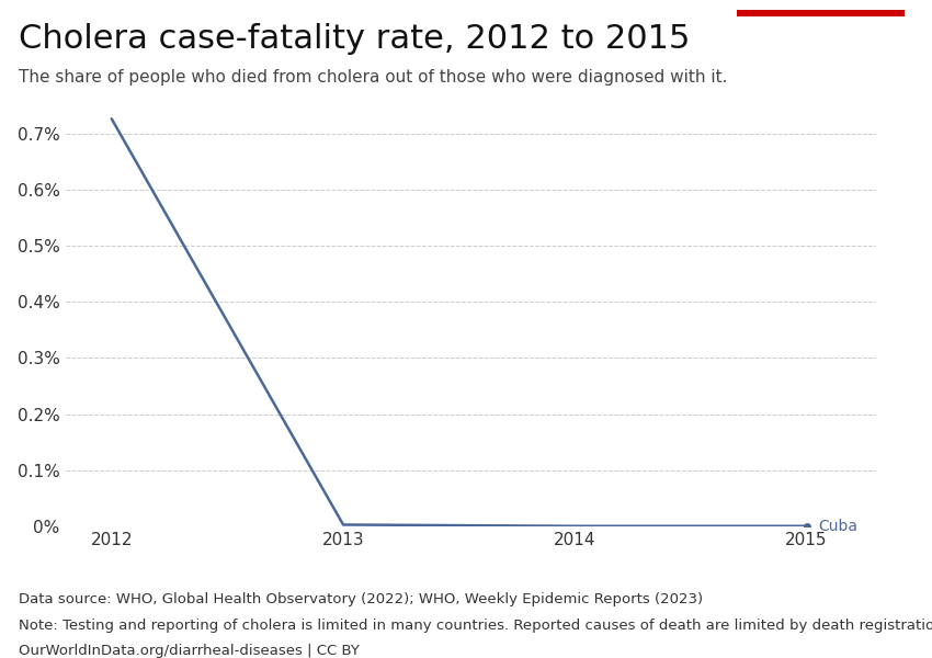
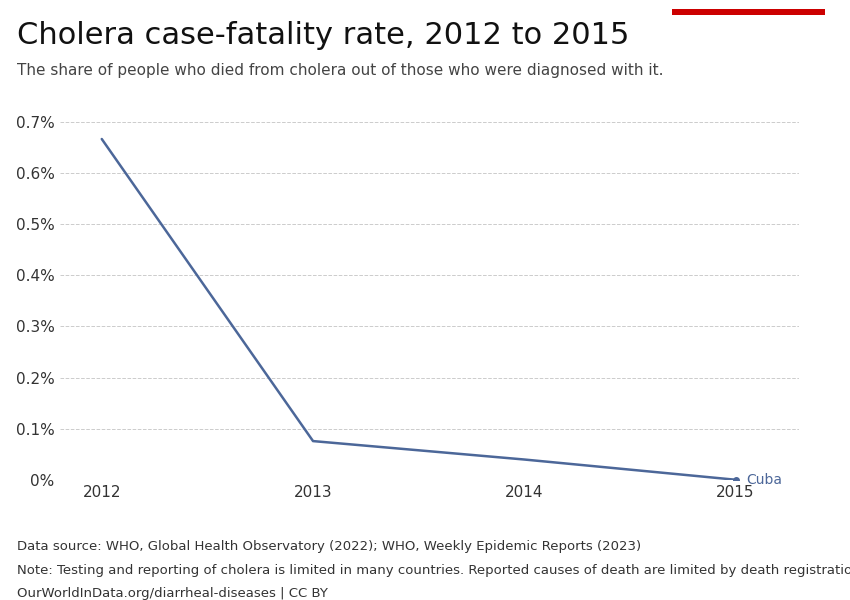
2012: 0.726% -> 0.666%
2013: 0.003% -> 0.076%
2014: 0.001% -> 0.040%
